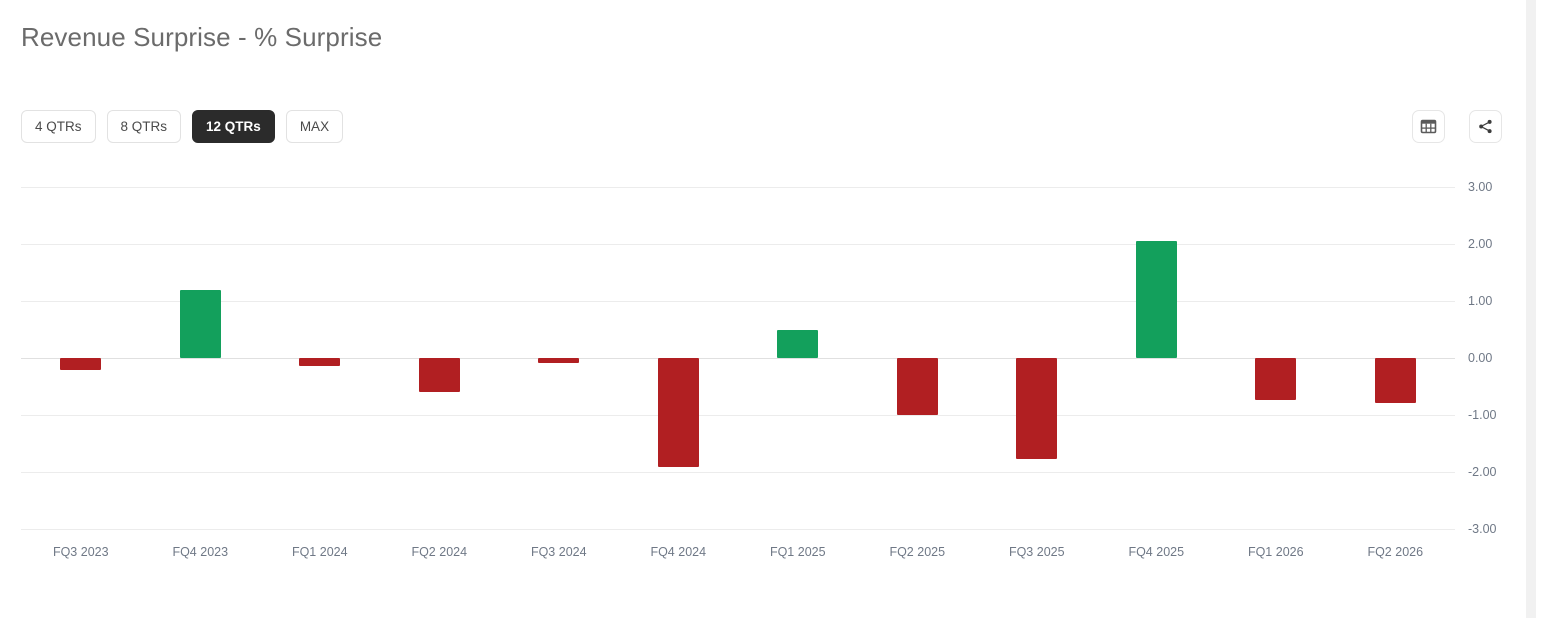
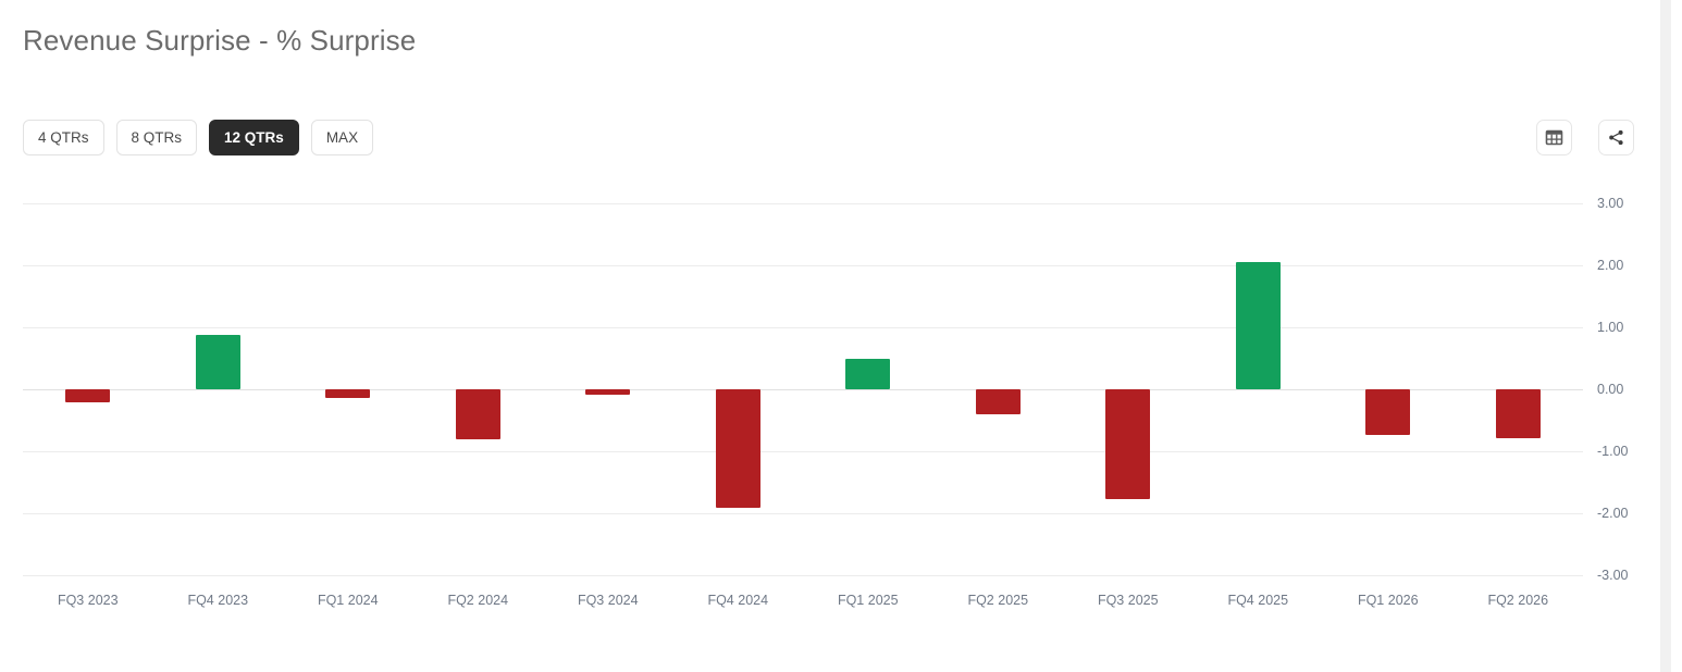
FQ4 2023: 1.2 -> 0.9
FQ2 2024: -0.6 -> -0.8
FQ2 2025: -1.0 -> -0.4
